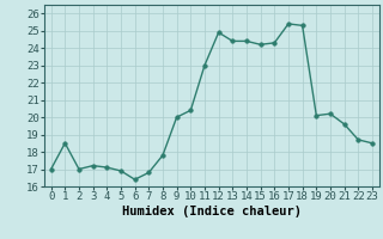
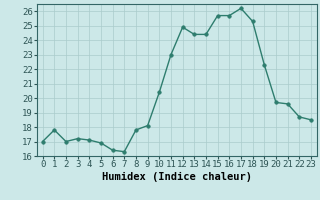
1: 18.5 -> 17.8
7: 16.8 -> 16.3
9: 20.0 -> 18.1
15: 24.2 -> 25.7
16: 24.3 -> 25.7
17: 25.4 -> 26.2
19: 20.1 -> 22.3
20: 20.2 -> 19.7
